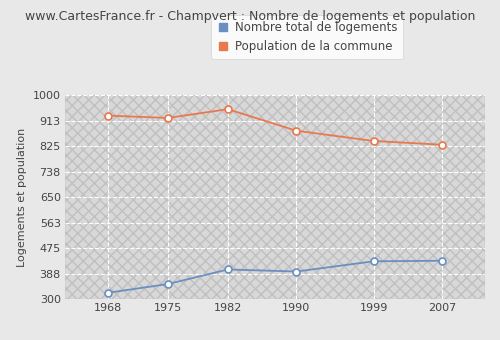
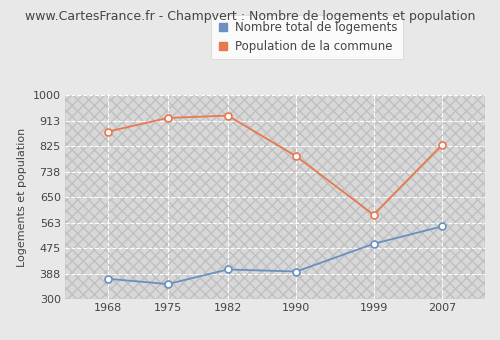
Nombre total de logements/1968: 322 -> 370
Population de la commune/1968: 930 -> 875
Population de la commune/1982: 952 -> 930
Population de la commune/1990: 878 -> 790
Nombre total de logements/1999: 430 -> 490
Population de la commune/1999: 843 -> 590
Nombre total de logements/2007: 432 -> 550
